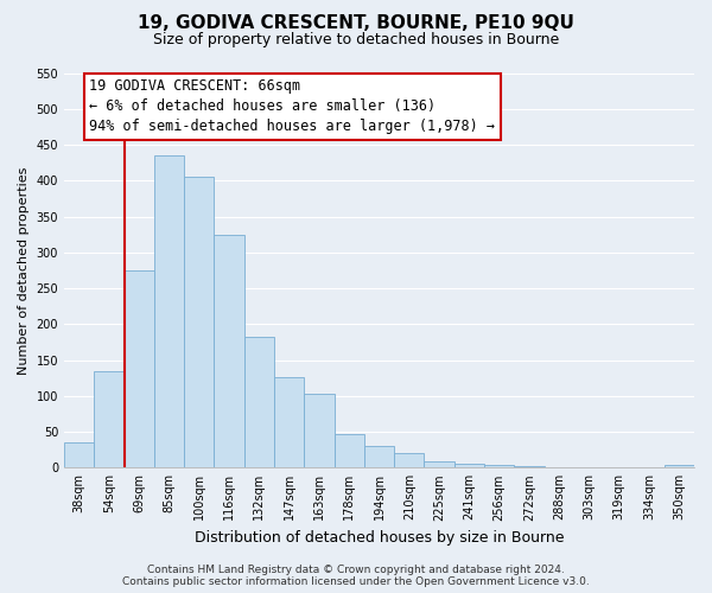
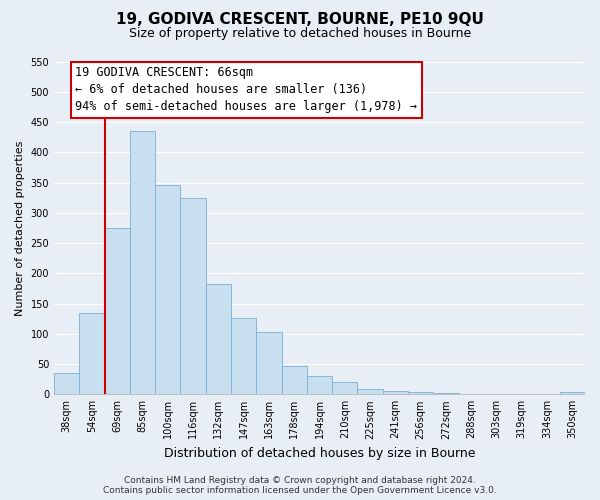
100sqm: 405 -> 346
